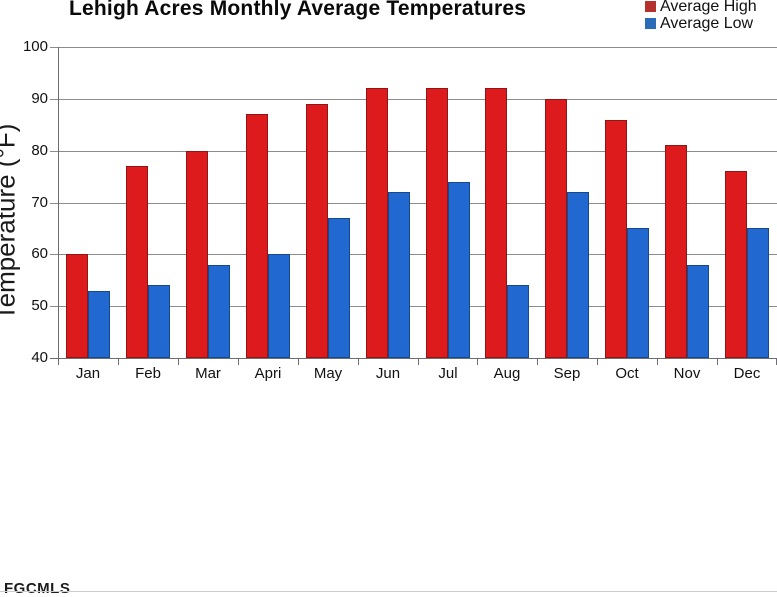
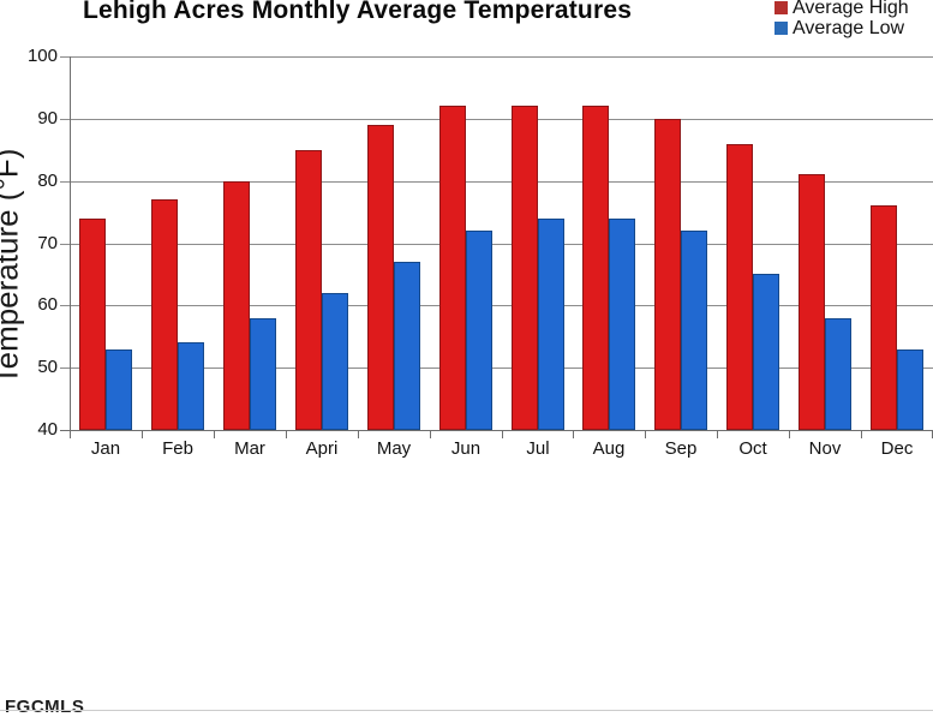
Average High/Jan: 60 -> 74
Average High/Apri: 87 -> 85
Average Low/Apri: 60 -> 62
Average Low/Aug: 54 -> 74
Average Low/Dec: 65 -> 53
